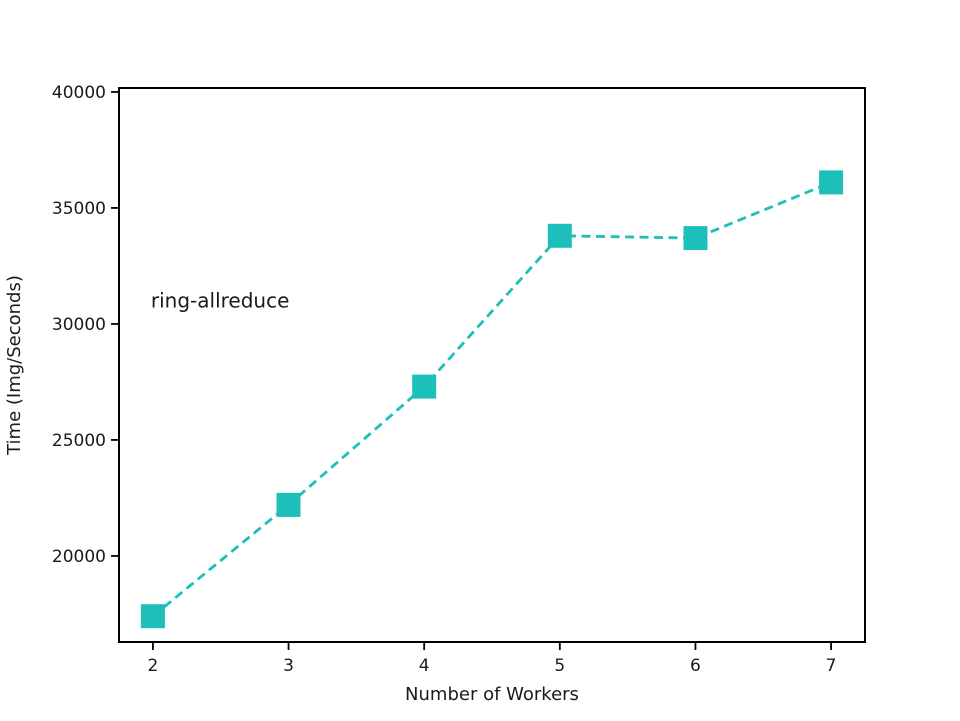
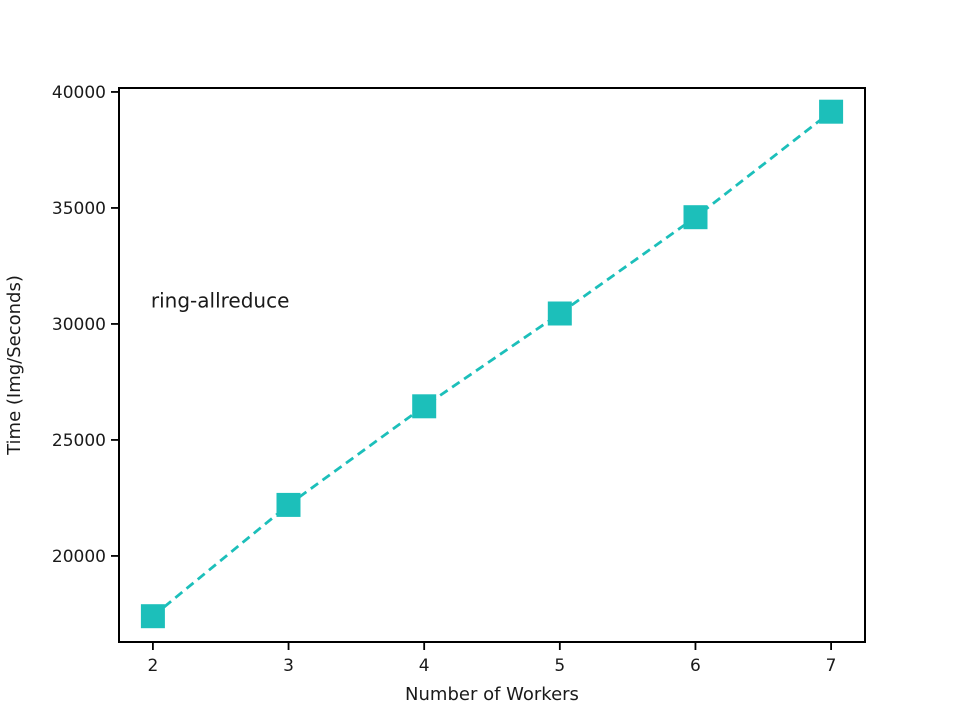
4: 27300 -> 26400
5: 33800 -> 30400
6: 33700 -> 34600
7: 36100 -> 39200
